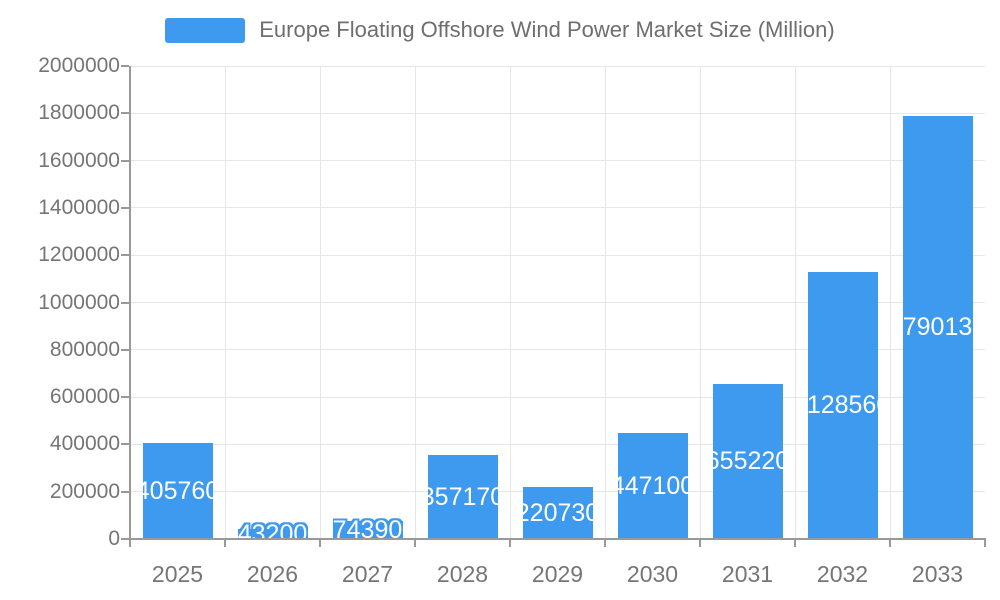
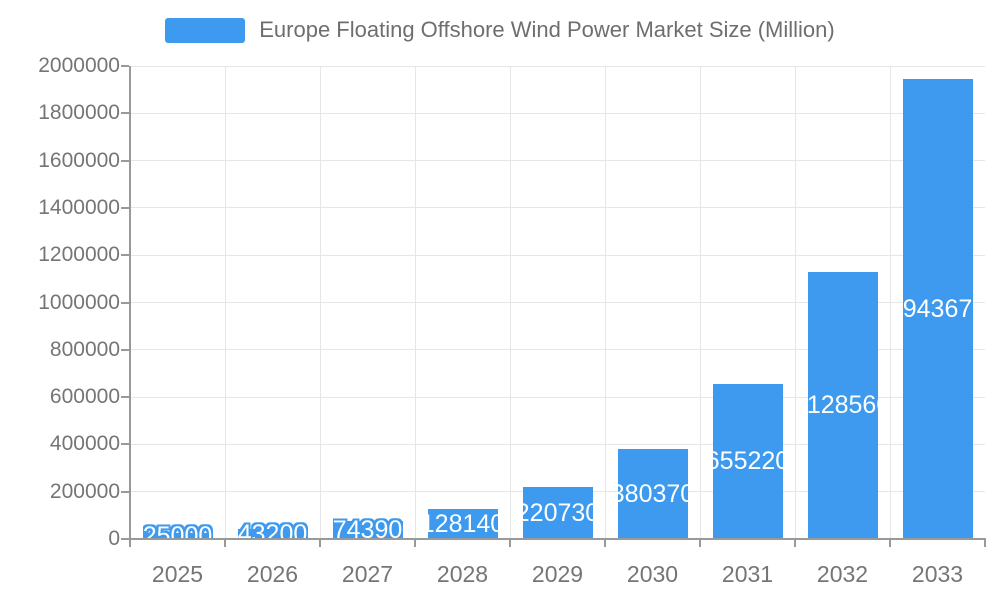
2025: 405760 -> 25000
2028: 357170 -> 128140
2030: 447100 -> 380370
2033: 1790130 -> 1943670
